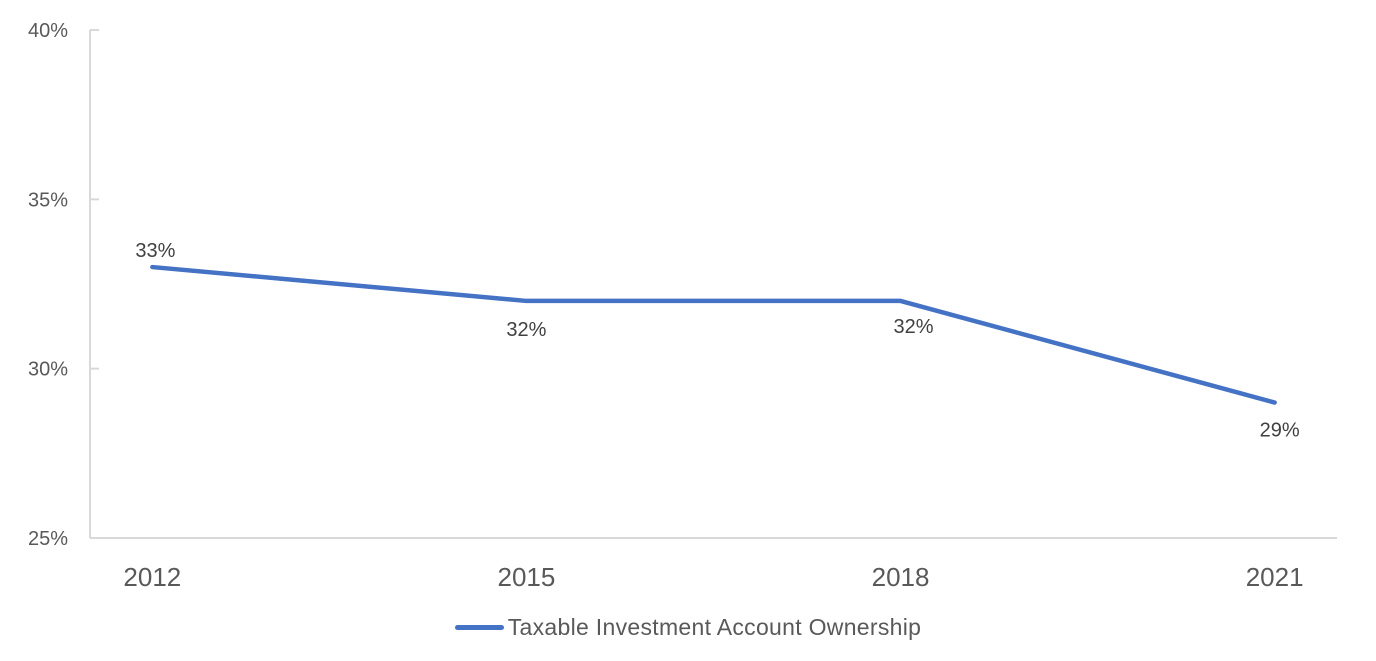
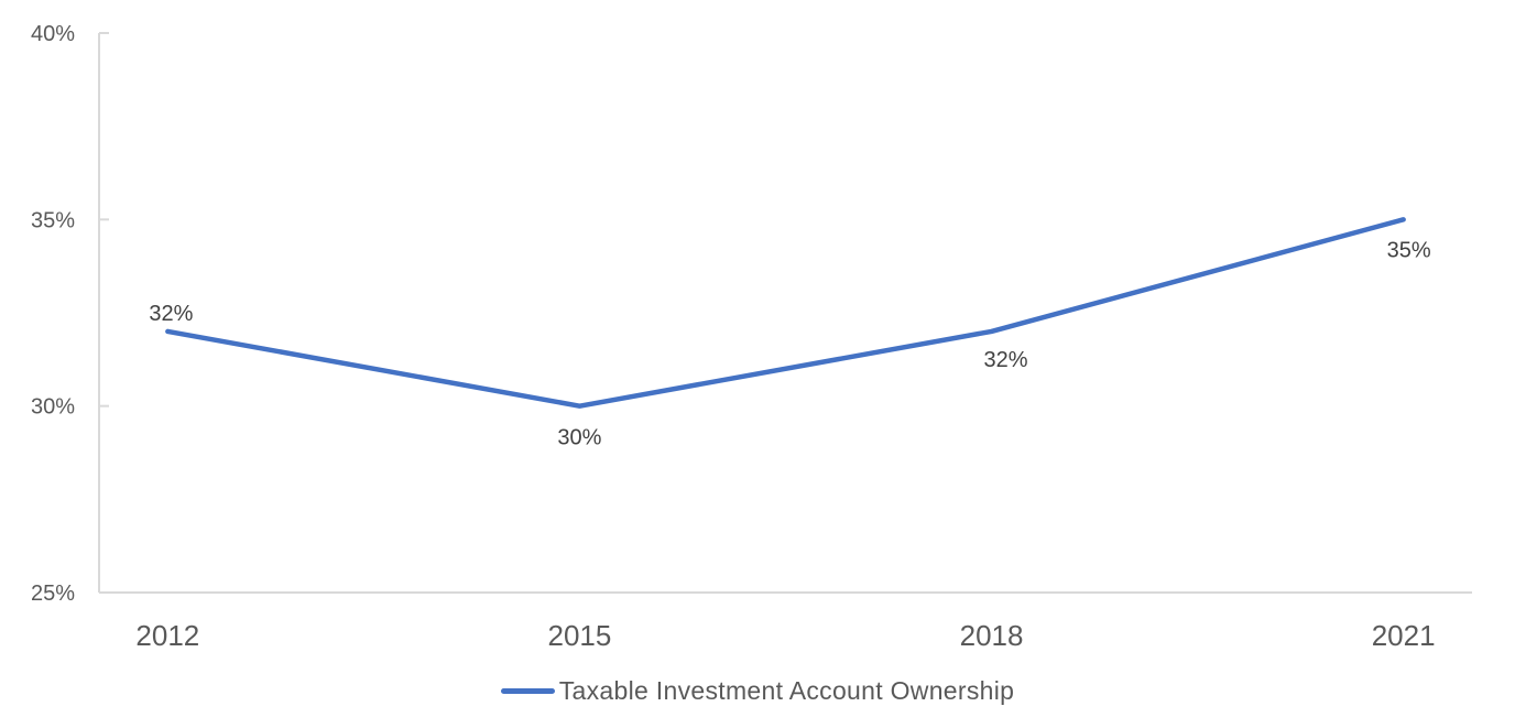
2012: 33% -> 32%
2015: 32% -> 30%
2021: 29% -> 35%
